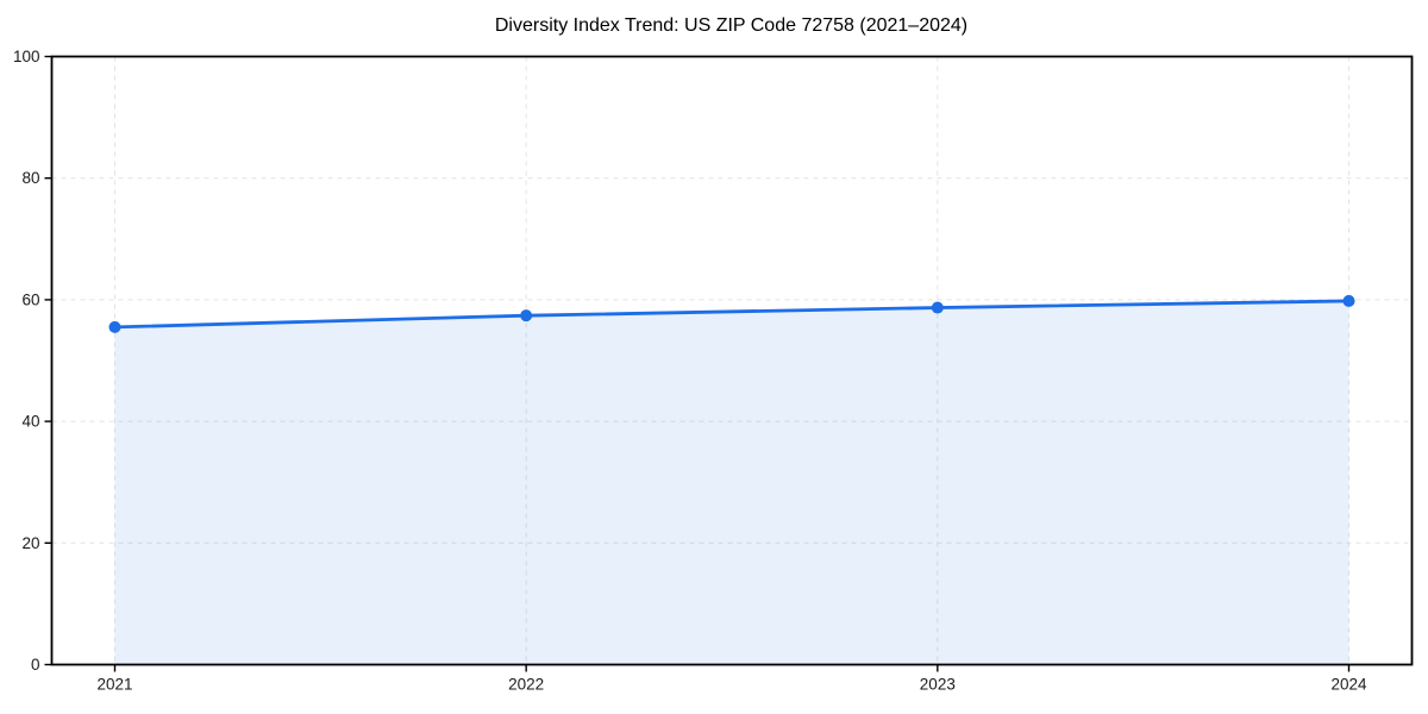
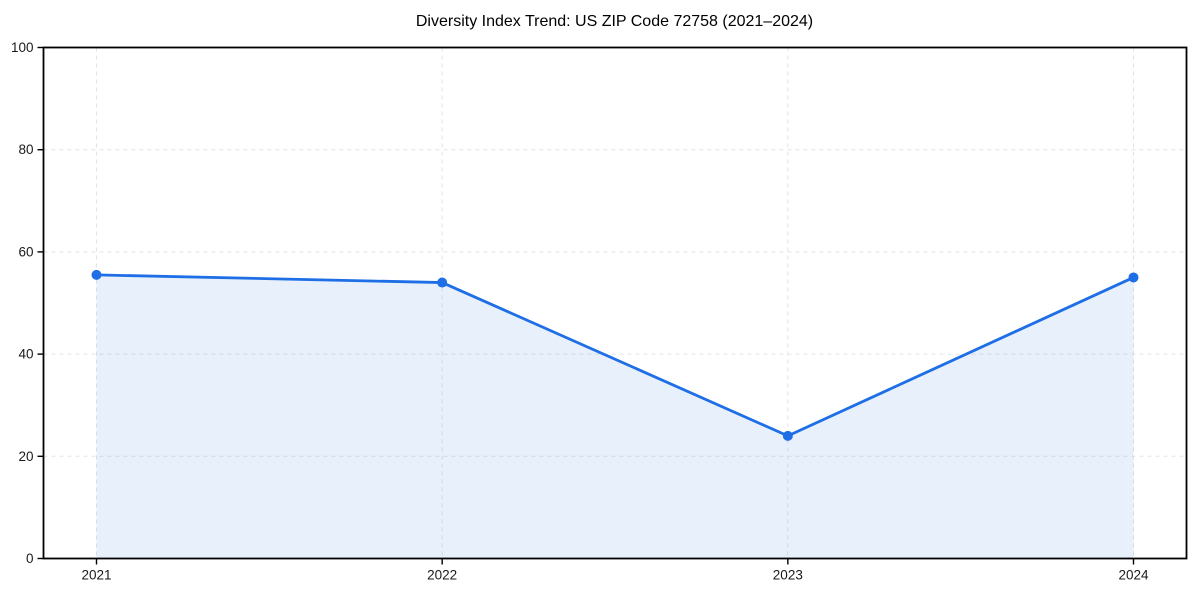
2022: 57 -> 54
2023: 59 -> 24
2024: 60 -> 55
